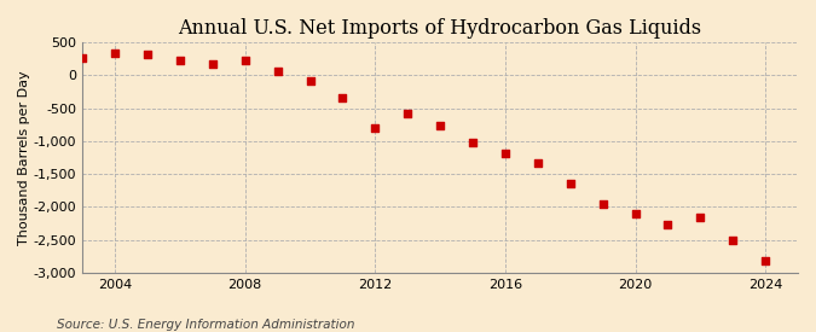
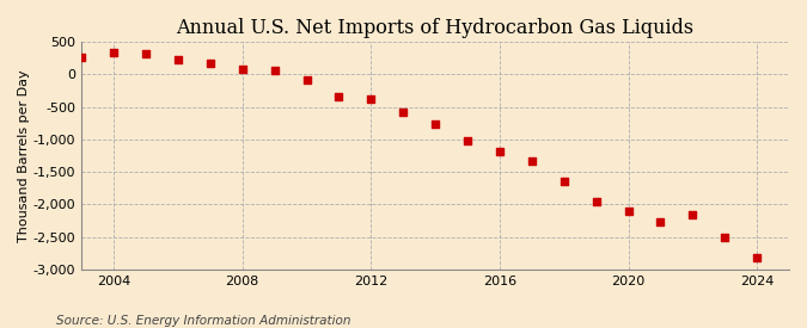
2008: 220 -> 80
2012: -800 -> -380
